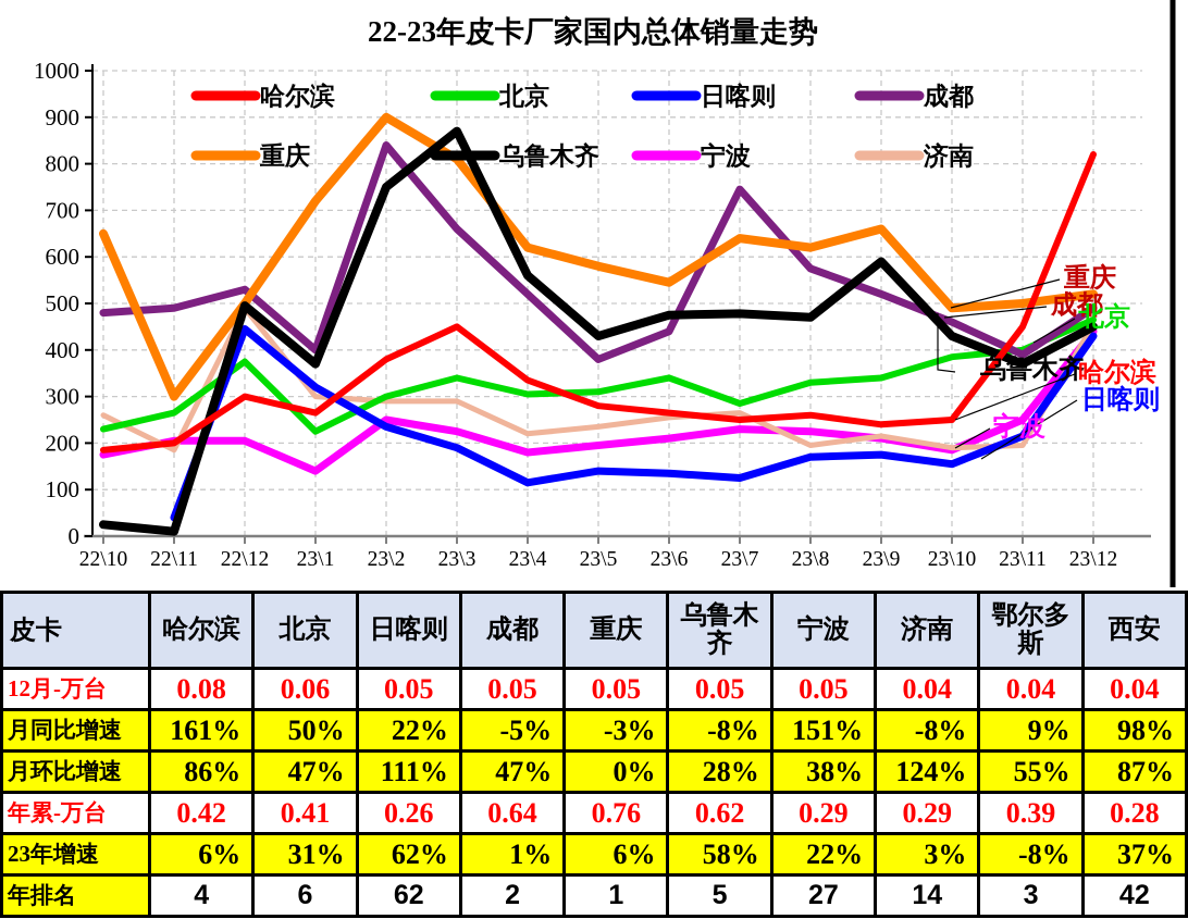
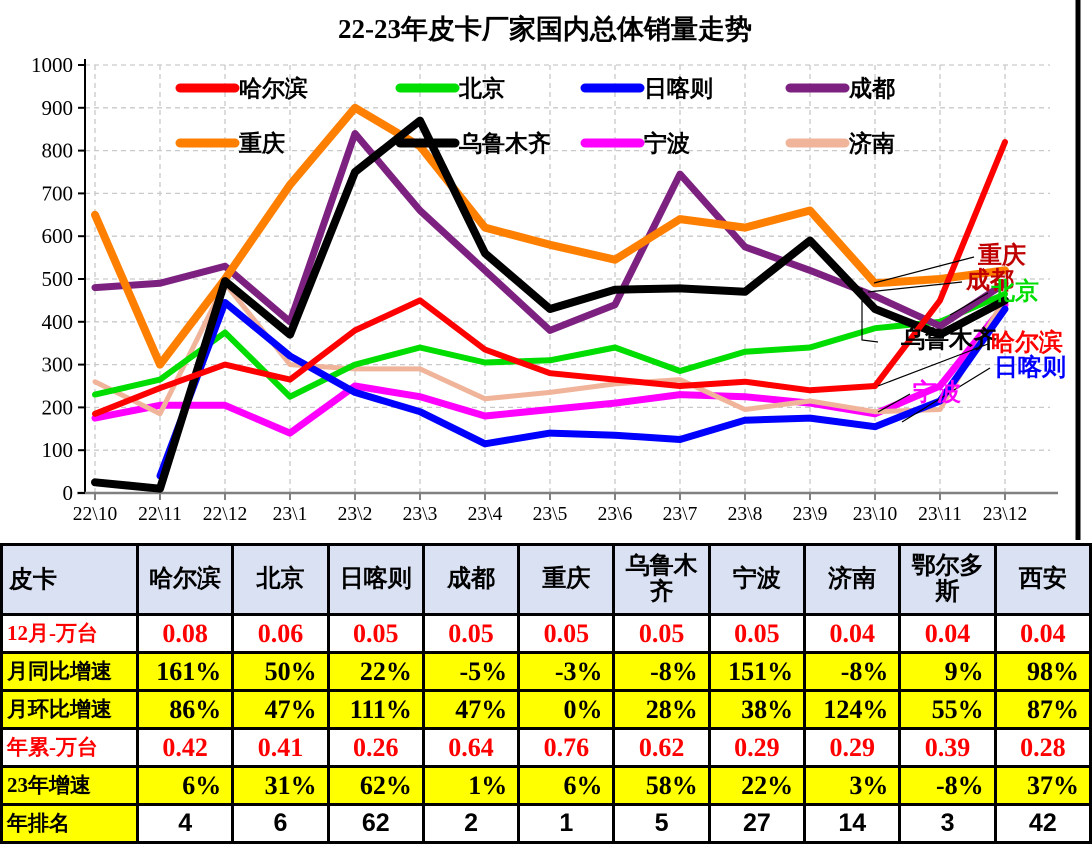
哈尔滨/22\11: 200 -> 240
